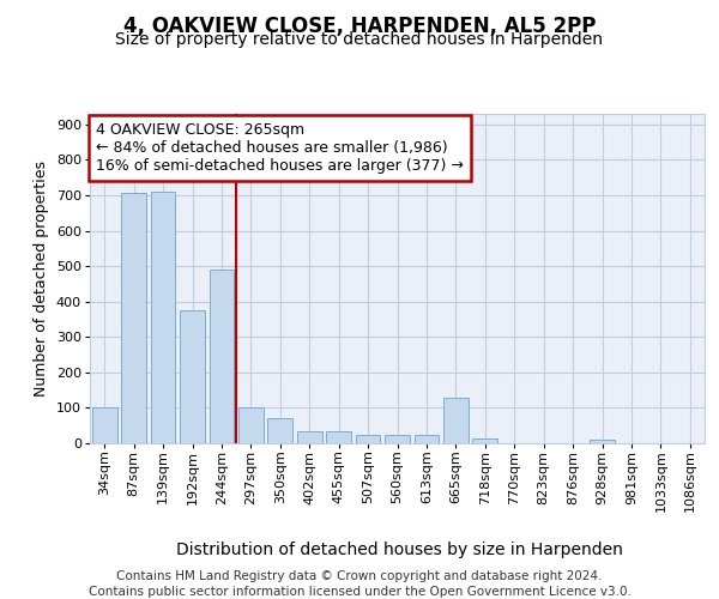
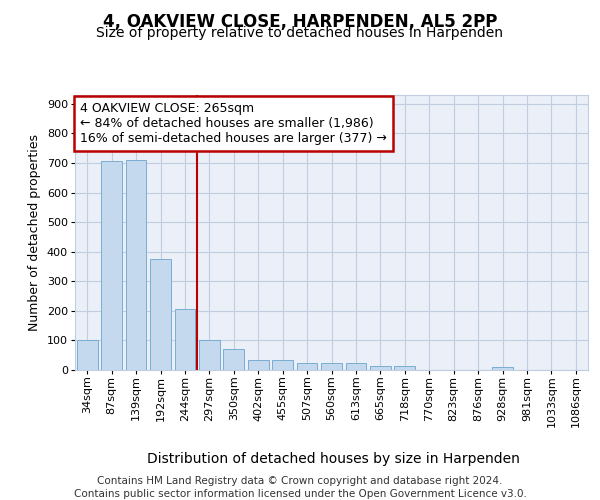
244sqm: 490 -> 205
665sqm: 130 -> 12
